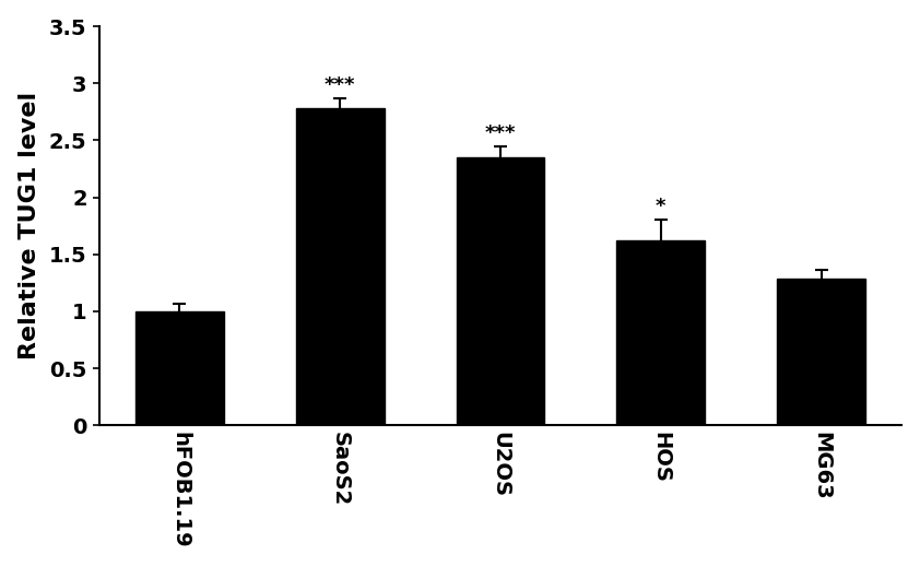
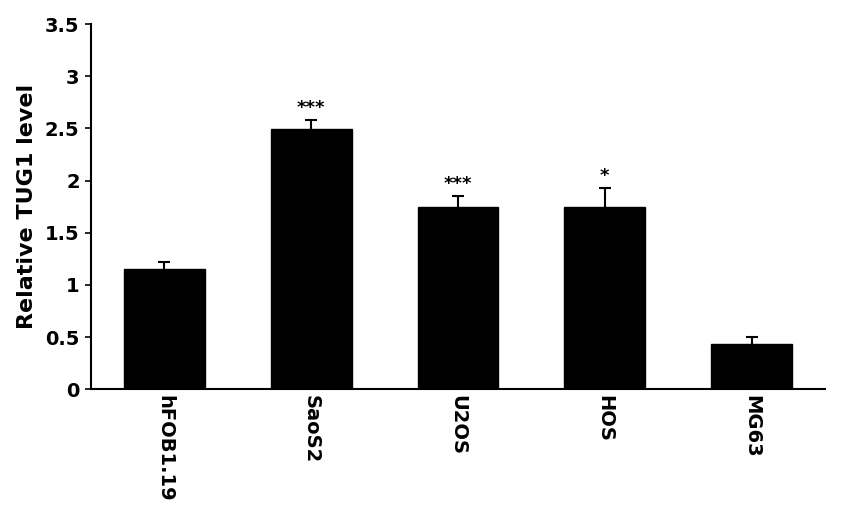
hFOB1.19: 1.00 -> 1.15
SaoS2: 2.78 -> 2.49
U2OS: 2.35 -> 1.75
HOS: 1.62 -> 1.75
MG63: 1.29 -> 0.43
